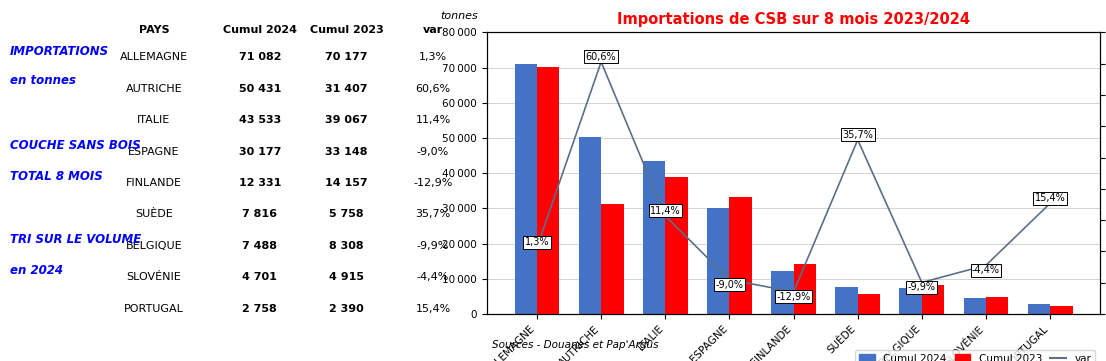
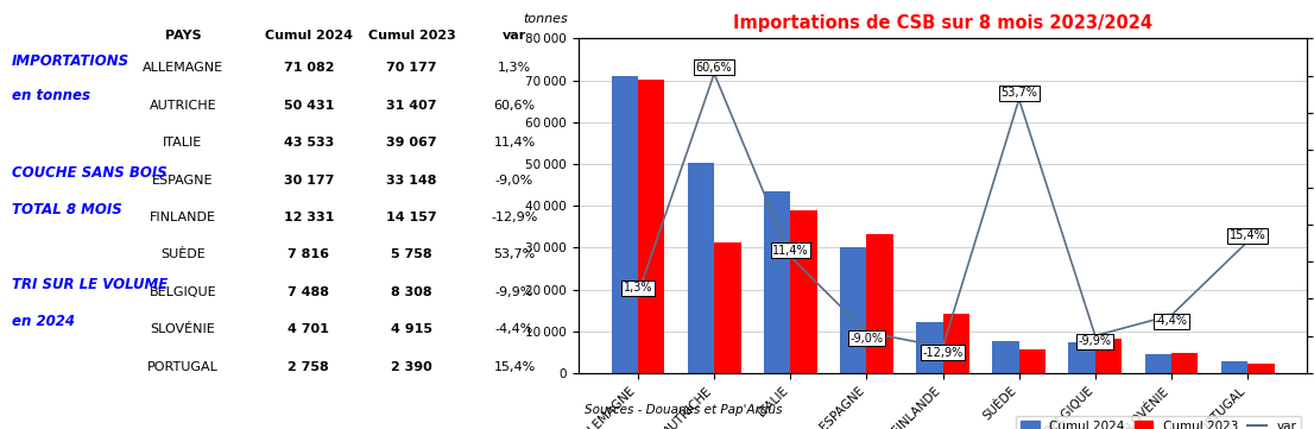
var/SUÈDE: 35,7% -> 53,7%
